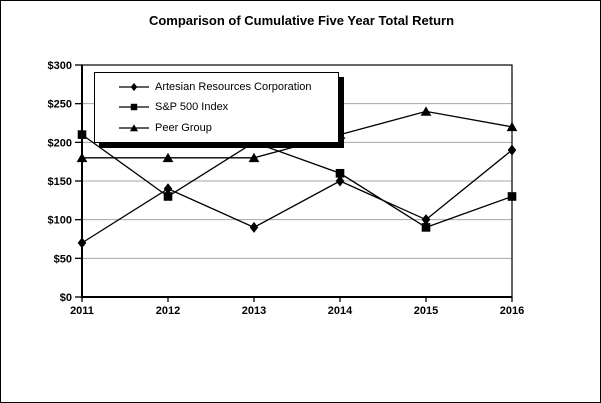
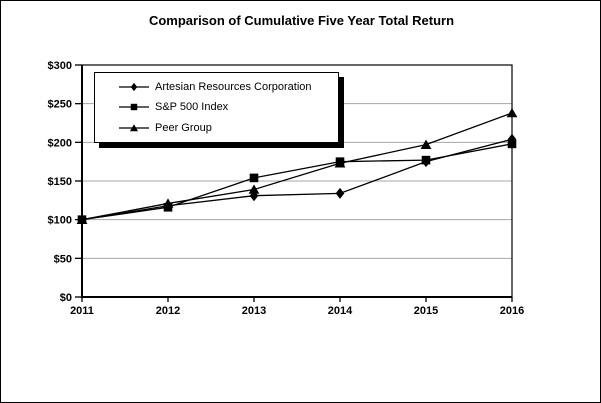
Artesian Resources Corporation/2011: $70 -> $100
S&P 500 Index/2011: $210 -> $100
Peer Group/2011: $180 -> $100
Artesian Resources Corporation/2012: $140 -> $120
S&P 500 Index/2012: $130 -> $120
Peer Group/2012: $180 -> $120
Artesian Resources Corporation/2013: $90 -> $130
S&P 500 Index/2013: $200 -> $150
Peer Group/2013: $180 -> $140
Artesian Resources Corporation/2014: $150 -> $130
S&P 500 Index/2014: $160 -> $180
Peer Group/2014: $210 -> $170
Artesian Resources Corporation/2015: $100 -> $180
S&P 500 Index/2015: $90 -> $180
Peer Group/2015: $240 -> $200
Artesian Resources Corporation/2016: $190 -> $200
S&P 500 Index/2016: $130 -> $200
Peer Group/2016: $220 -> $240
